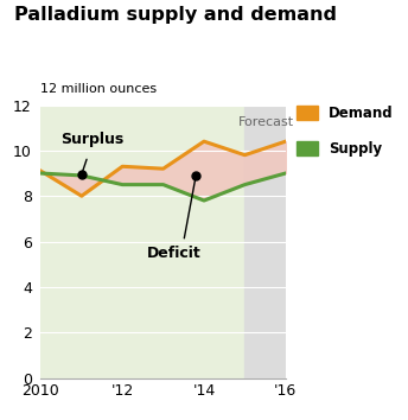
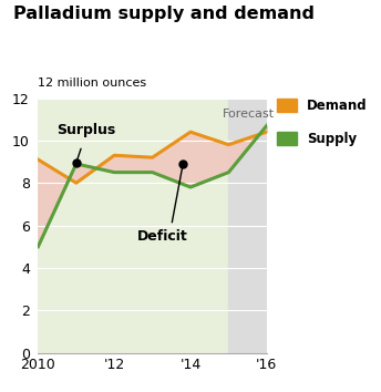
Supply/2010: 9.0 -> 5.0
Supply/'16: 9.0 -> 10.7
